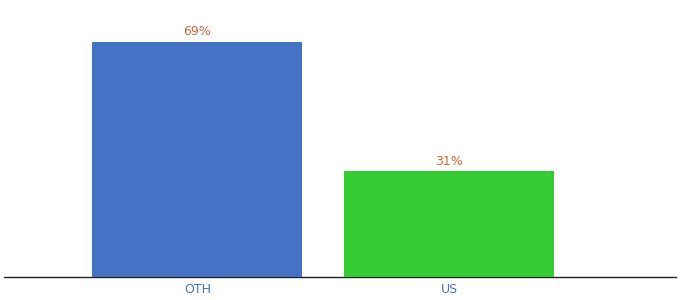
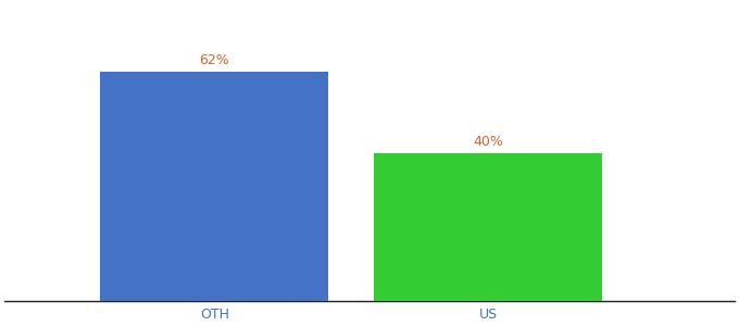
OTH: 69% -> 62%
US: 31% -> 40%
